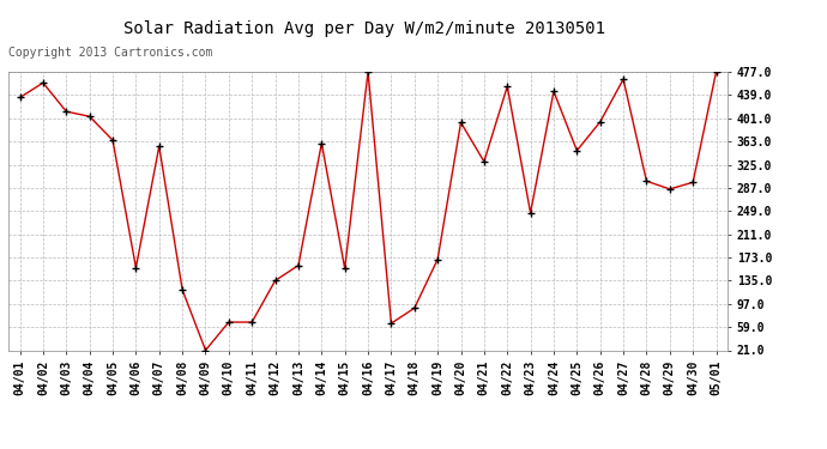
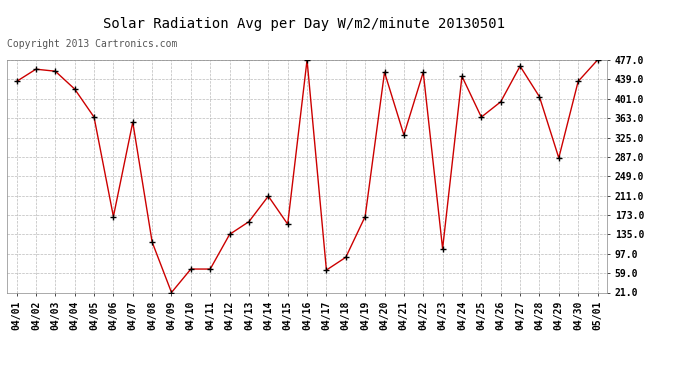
04/03: 412 -> 455
04/04: 404 -> 420
04/06: 156 -> 170
04/14: 360 -> 210
04/20: 394 -> 453
04/23: 246 -> 107
04/25: 348 -> 365
04/28: 298 -> 405
04/30: 296 -> 435
